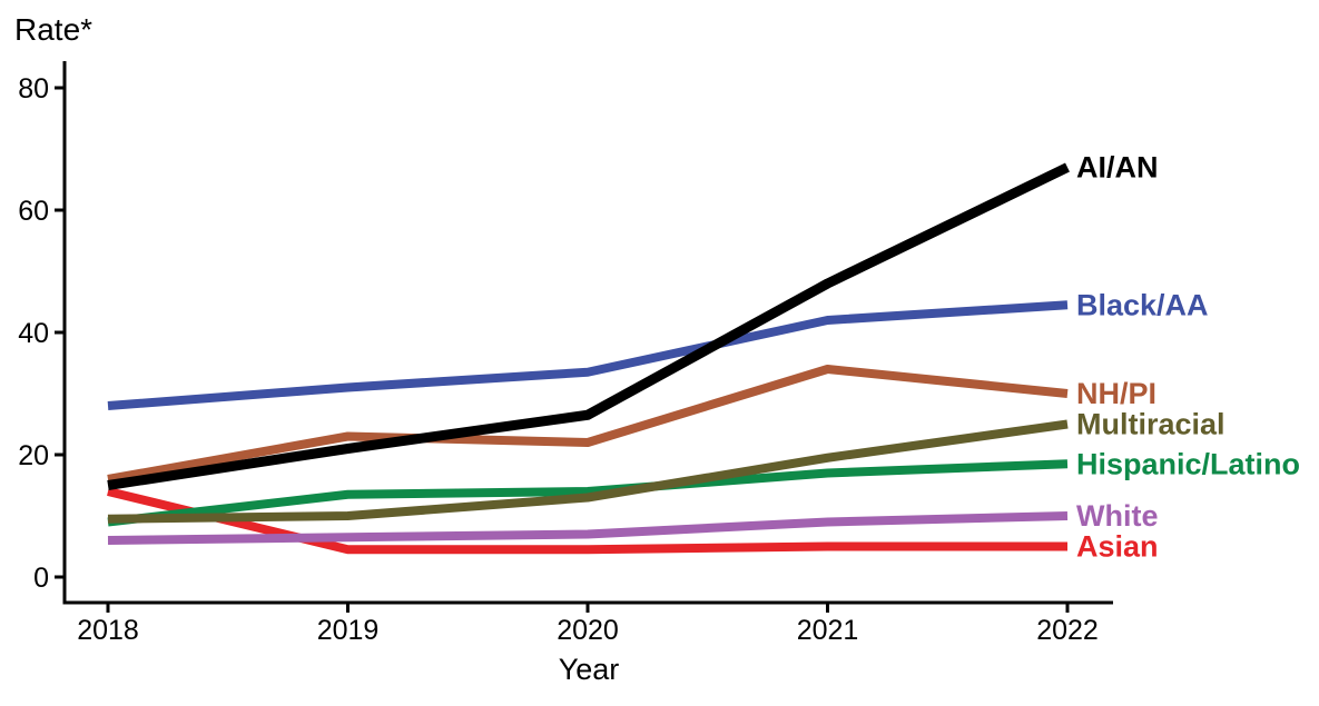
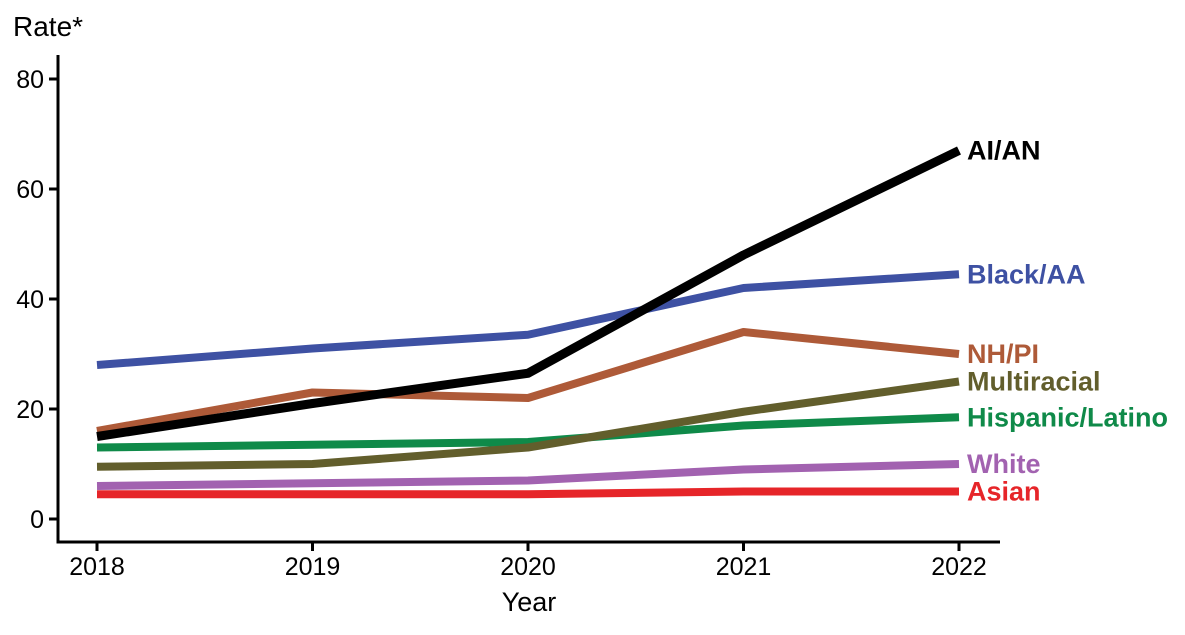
Hispanic/Latino/2018: 9 -> 13
Asian/2018: 14 -> 4
